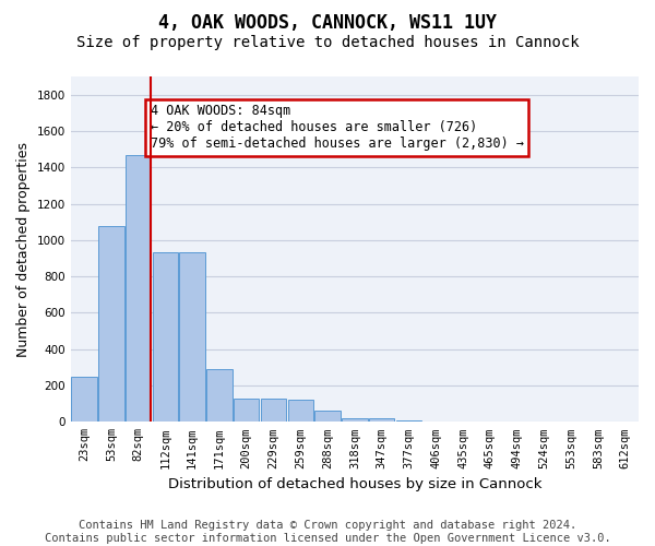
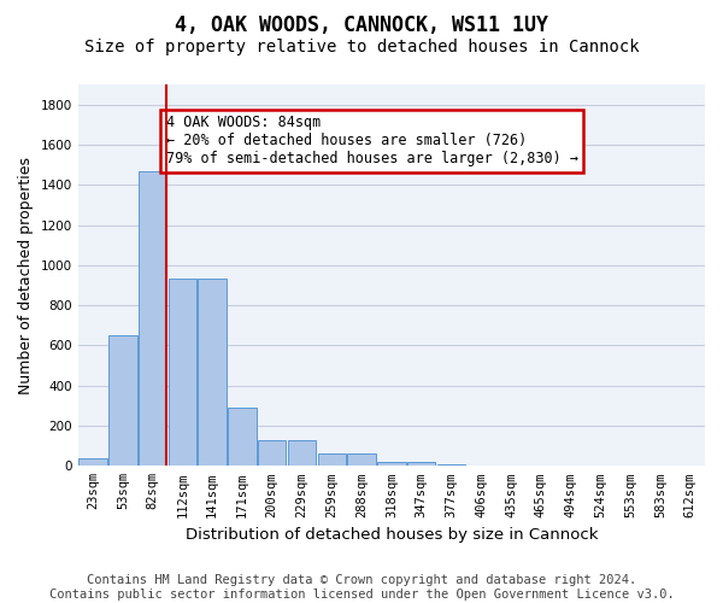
23sqm: 250 -> 40
53sqm: 1080 -> 650
259sqm: 120 -> 60
